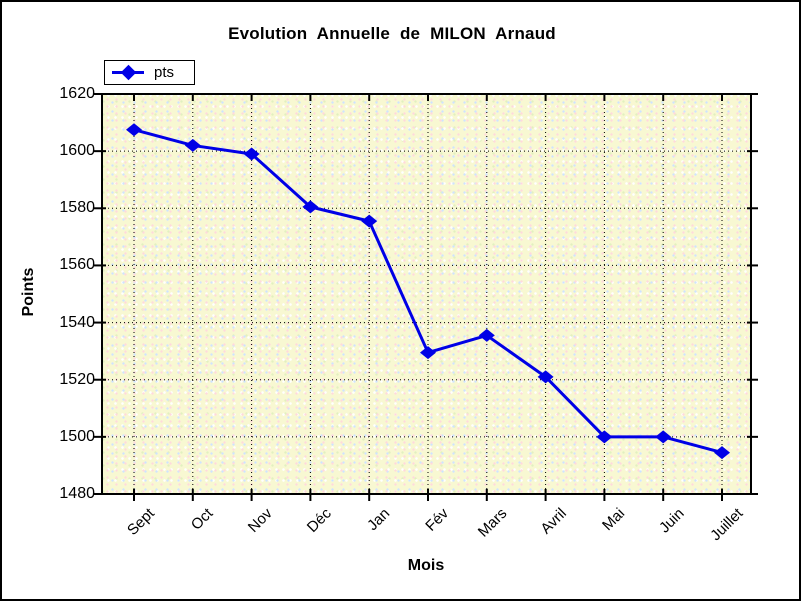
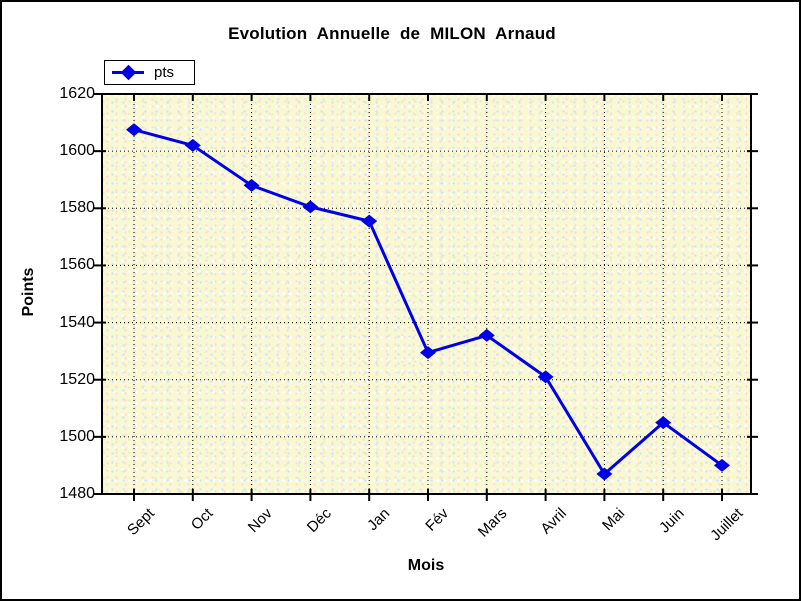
Nov: 1599 -> 1588
Mai: 1500 -> 1487
Juin: 1500 -> 1505
Juillet: 1494 -> 1490
